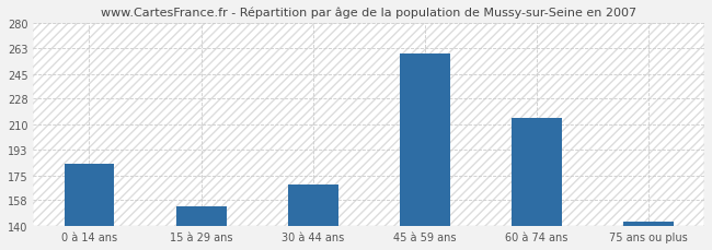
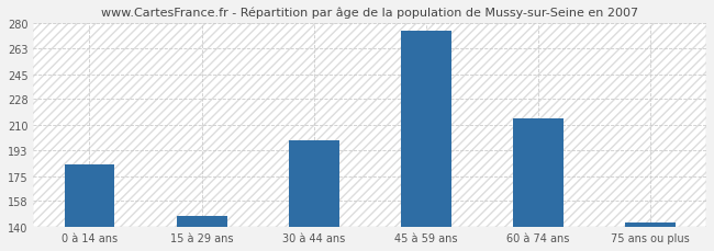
15 à 29 ans: 154 -> 148
30 à 44 ans: 169 -> 200
45 à 59 ans: 259 -> 275
